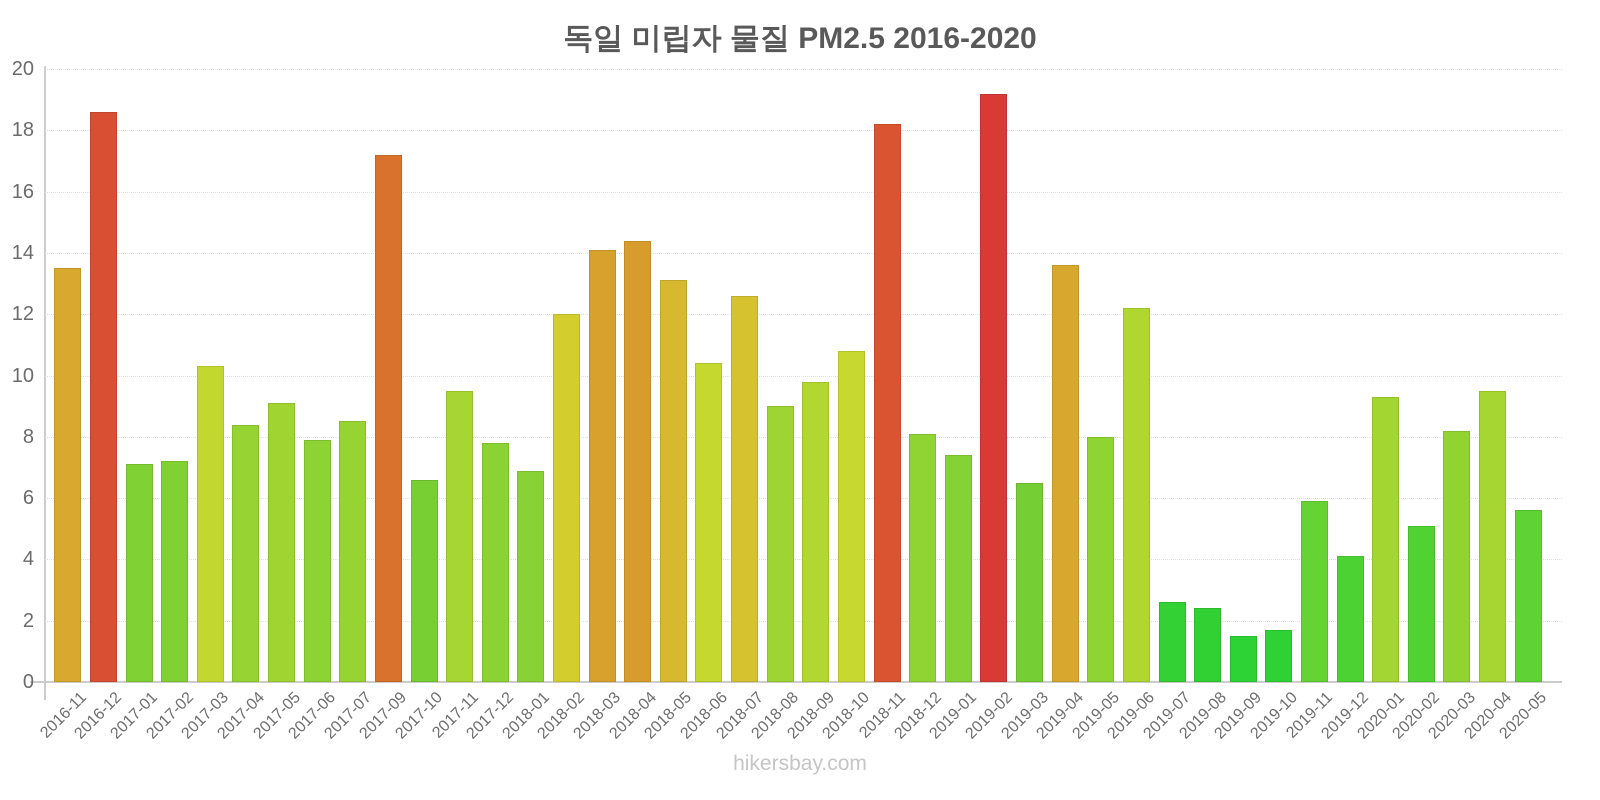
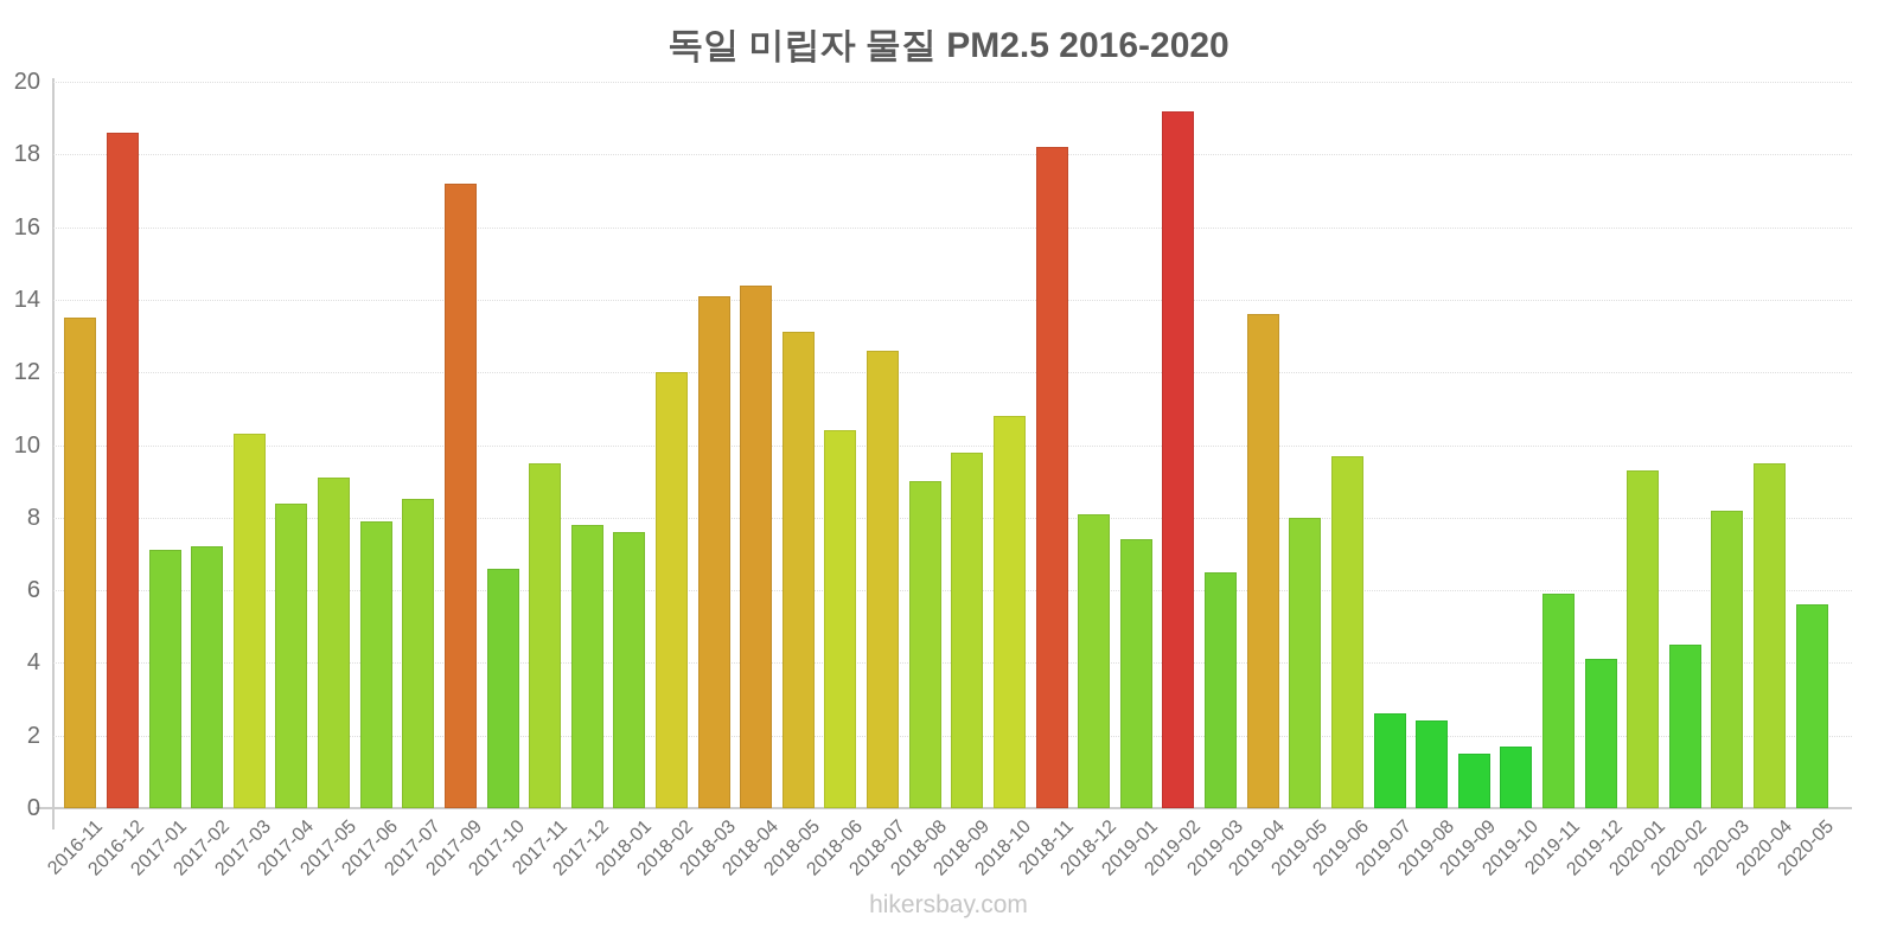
2018-01: 6.9 -> 7.6
2019-06: 12.2 -> 9.7
2020-02: 5.1 -> 4.5
